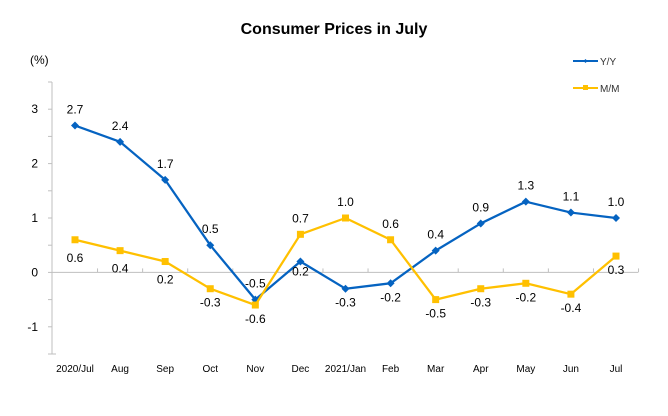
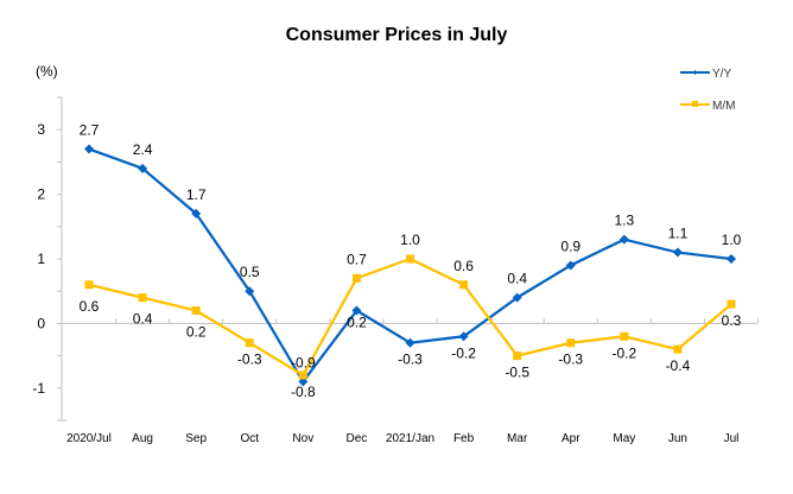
Y/Y/Nov: -0.5 -> -0.9
M/M/Nov: -0.6 -> -0.8
